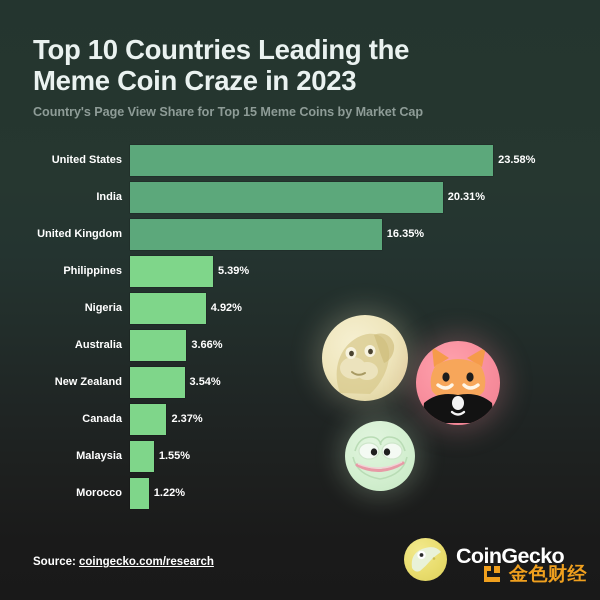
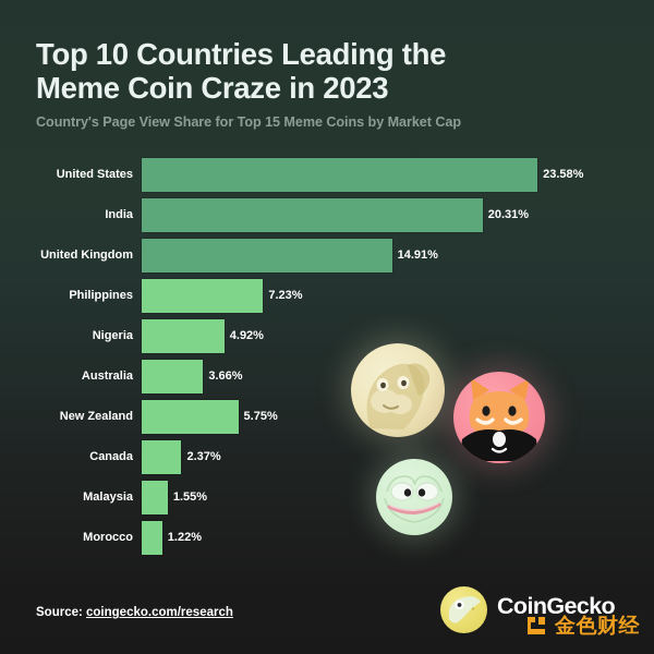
United Kingdom: 16.35% -> 14.91%
Philippines: 5.39% -> 7.23%
New Zealand: 3.54% -> 5.75%
